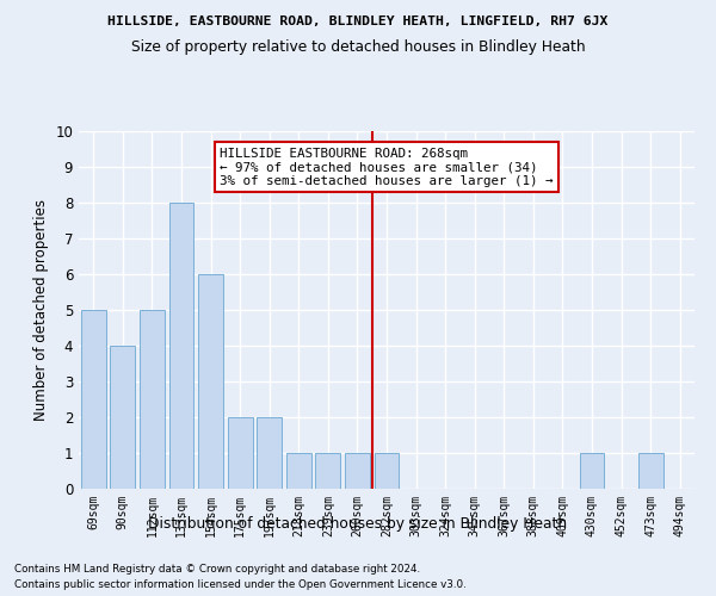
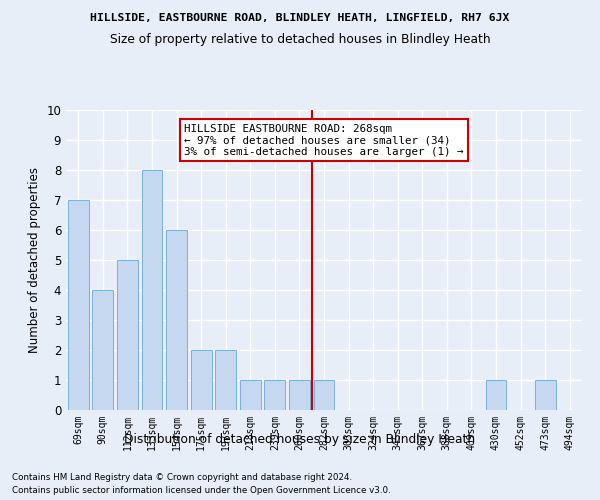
69sqm: 5 -> 7
